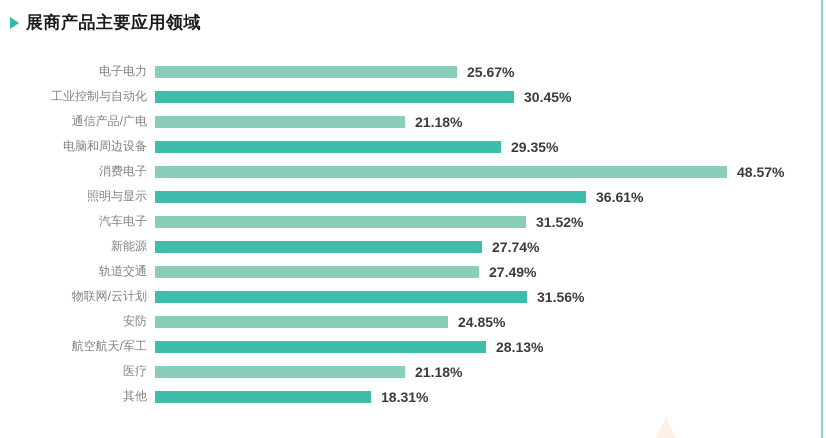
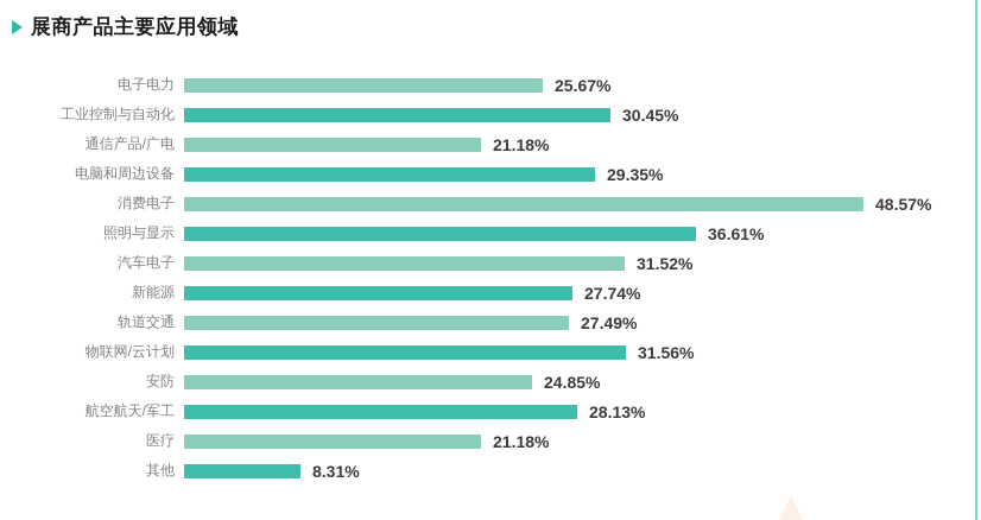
其他: 18.31% -> 8.31%
